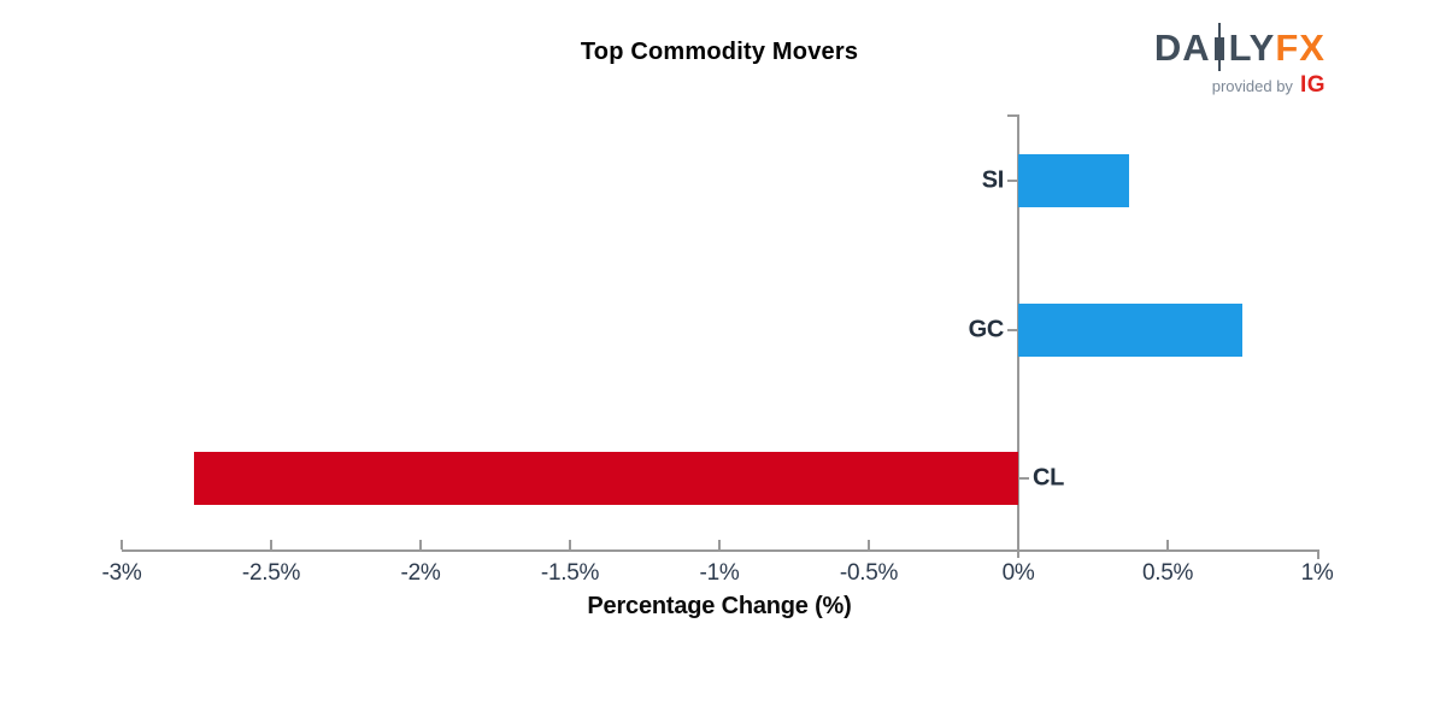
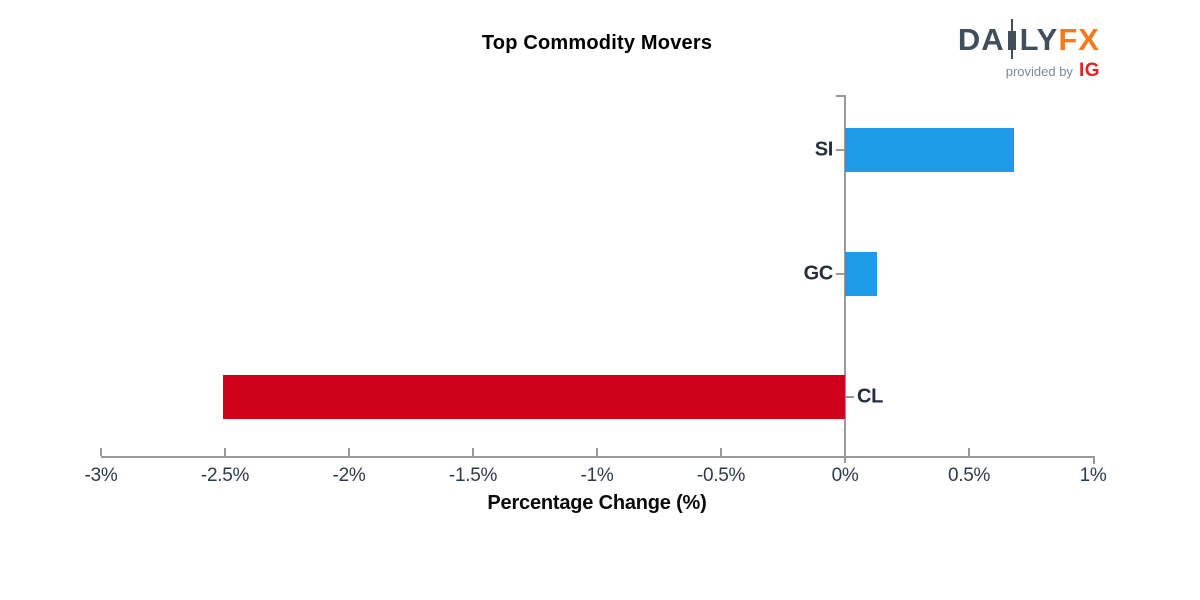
SI: 0.37% -> 0.68%
GC: 0.75% -> 0.13%
CL: -2.76% -> -2.51%
